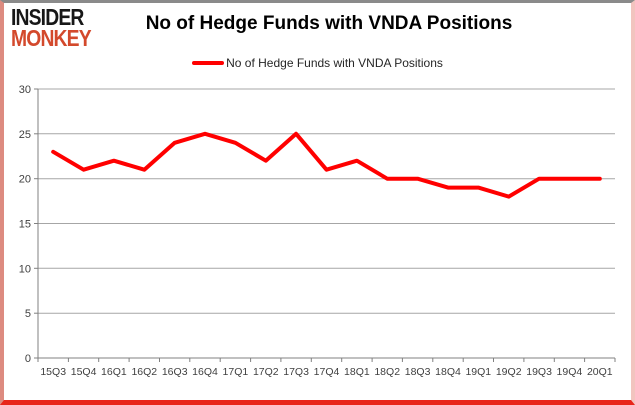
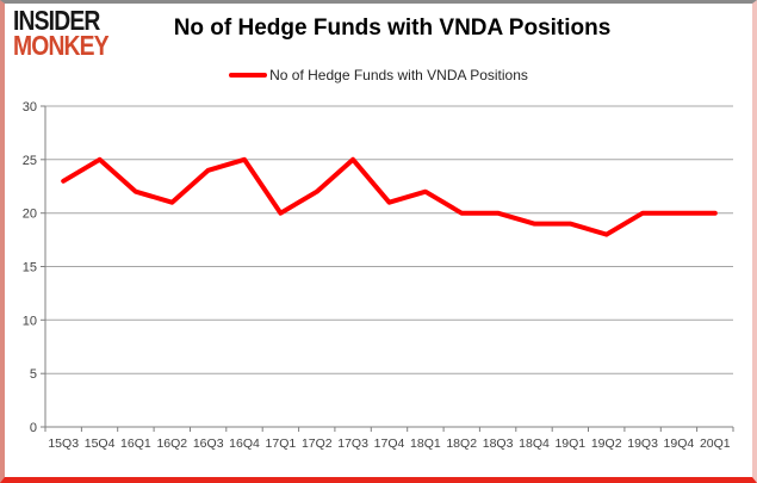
15Q4: 21 -> 25
17Q1: 24 -> 20
